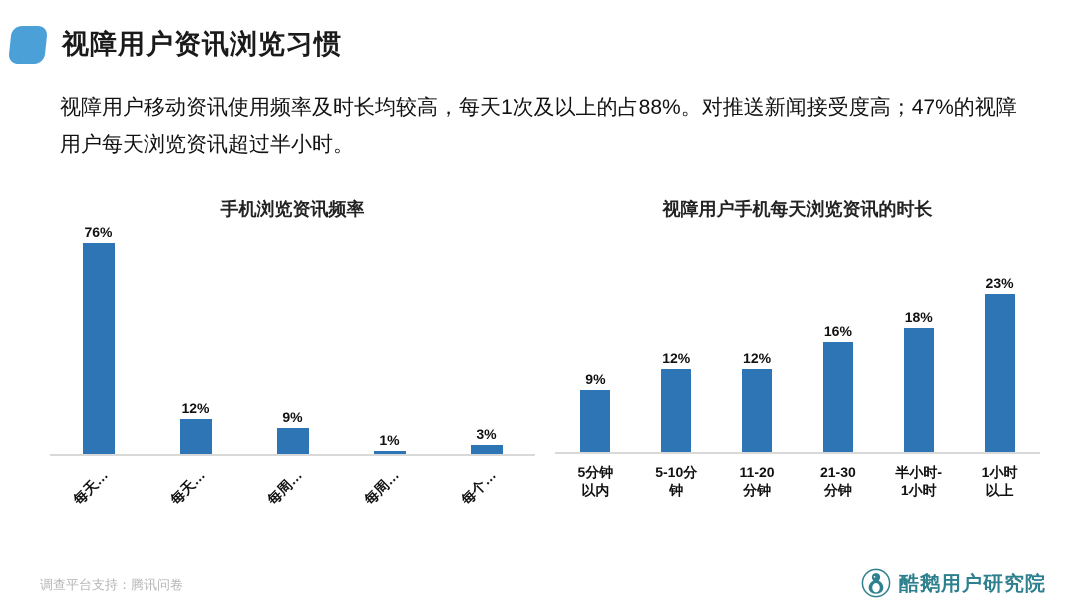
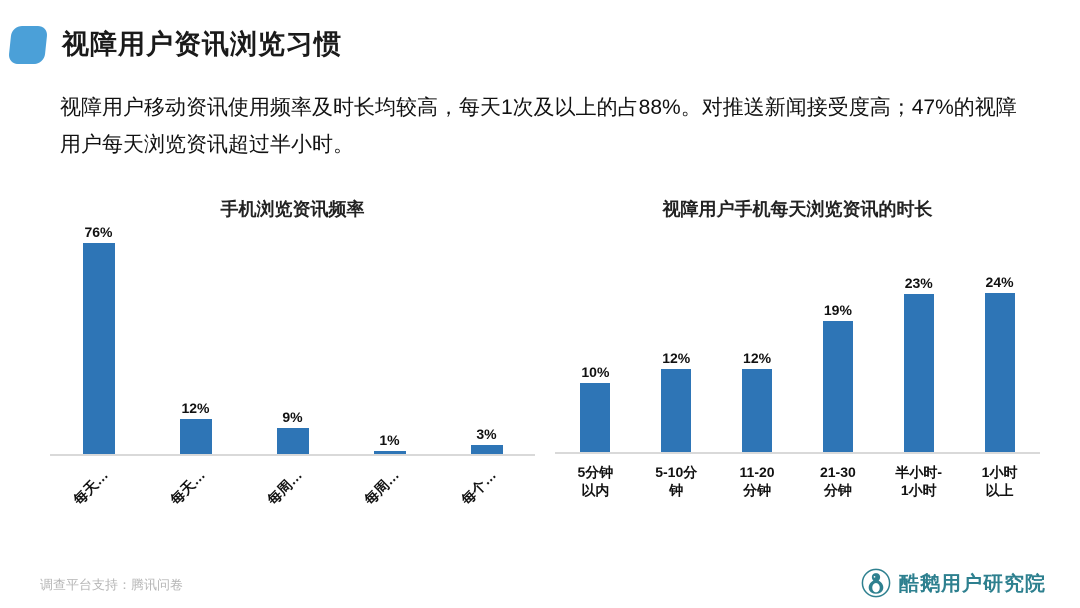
视障用户手机每天浏览资讯的时长/5分钟 以内: 9% -> 10%
视障用户手机每天浏览资讯的时长/21-30 分钟: 16% -> 19%
视障用户手机每天浏览资讯的时长/半小时- 1小时: 18% -> 23%
视障用户手机每天浏览资讯的时长/1小时 以上: 23% -> 24%
